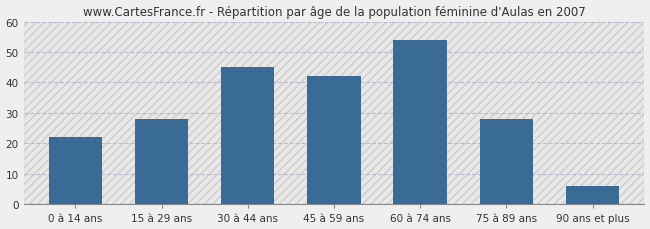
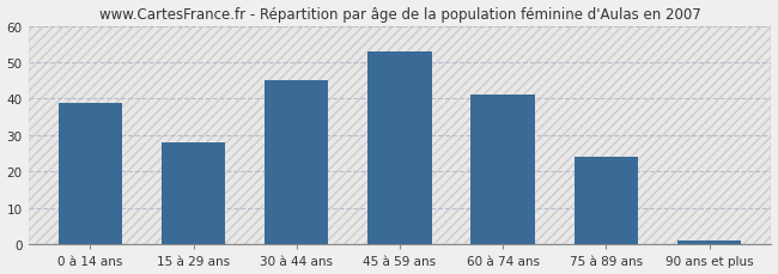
0 à 14 ans: 22 -> 39
45 à 59 ans: 42 -> 53
60 à 74 ans: 54 -> 41
75 à 89 ans: 28 -> 24
90 ans et plus: 6 -> 1
